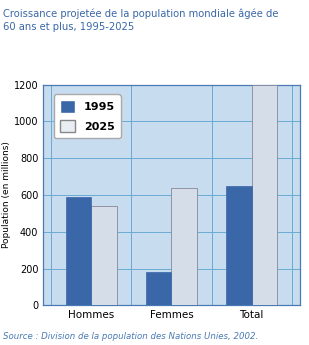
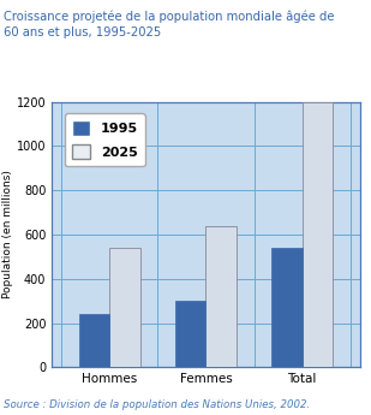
1995/Hommes: 590 -> 240
1995/Femmes: 180 -> 300
1995/Total: 650 -> 540
